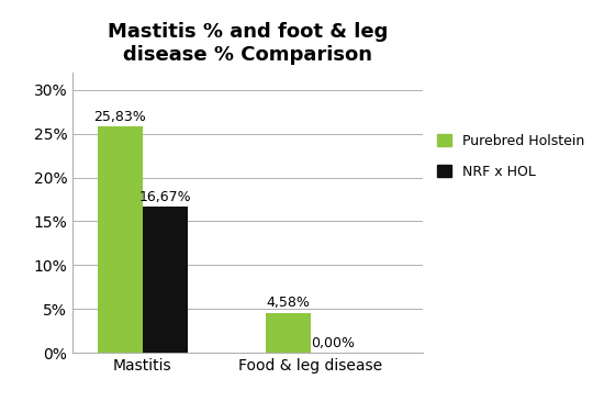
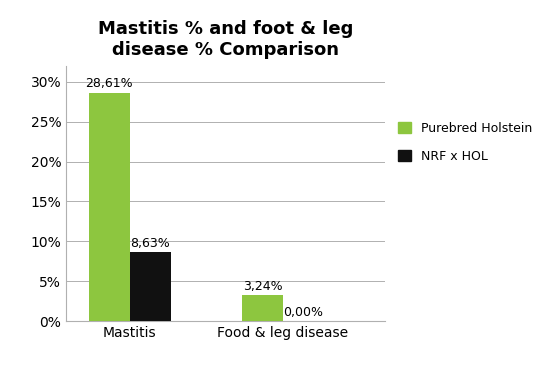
Purebred Holstein/Mastitis: 25,83% -> 28,61%
NRF x HOL/Mastitis: 16,67% -> 8,63%
Purebred Holstein/Food & leg disease: 4,58% -> 3,24%
